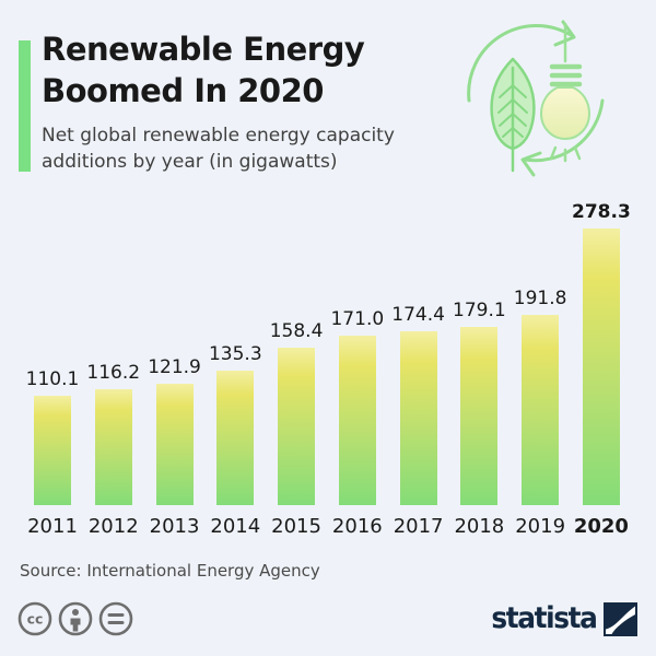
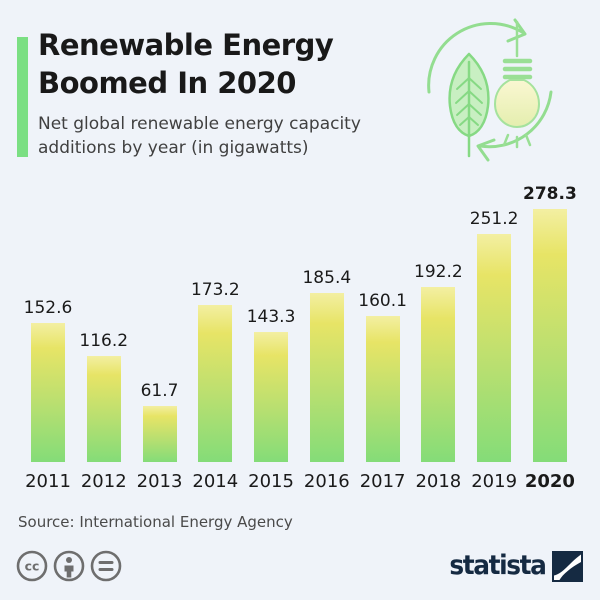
2011: 110.1 -> 152.6
2013: 121.9 -> 61.7
2014: 135.3 -> 173.2
2015: 158.4 -> 143.3
2016: 171.0 -> 185.4
2017: 174.4 -> 160.1
2018: 179.1 -> 192.2
2019: 191.8 -> 251.2
